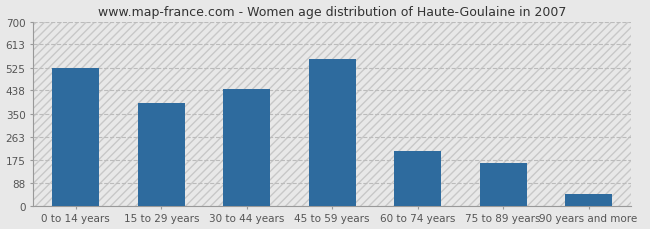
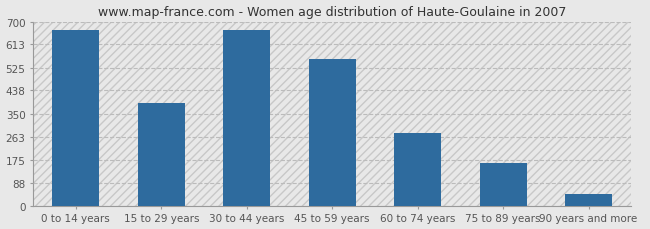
0 to 14 years: 525 -> 668
30 to 44 years: 445 -> 668
60 to 74 years: 210 -> 275
